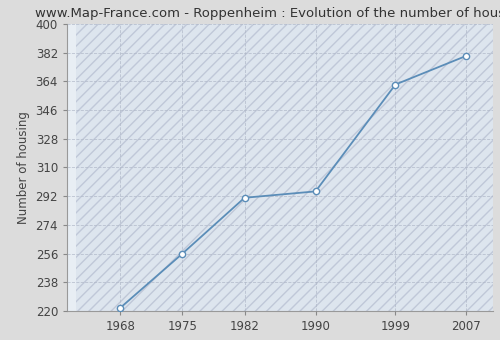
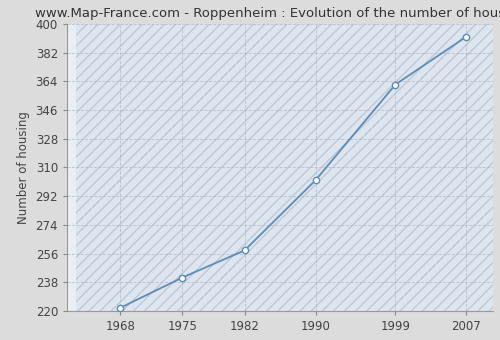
1975: 256 -> 241
1982: 291 -> 258
1990: 295 -> 302
2007: 380 -> 392
